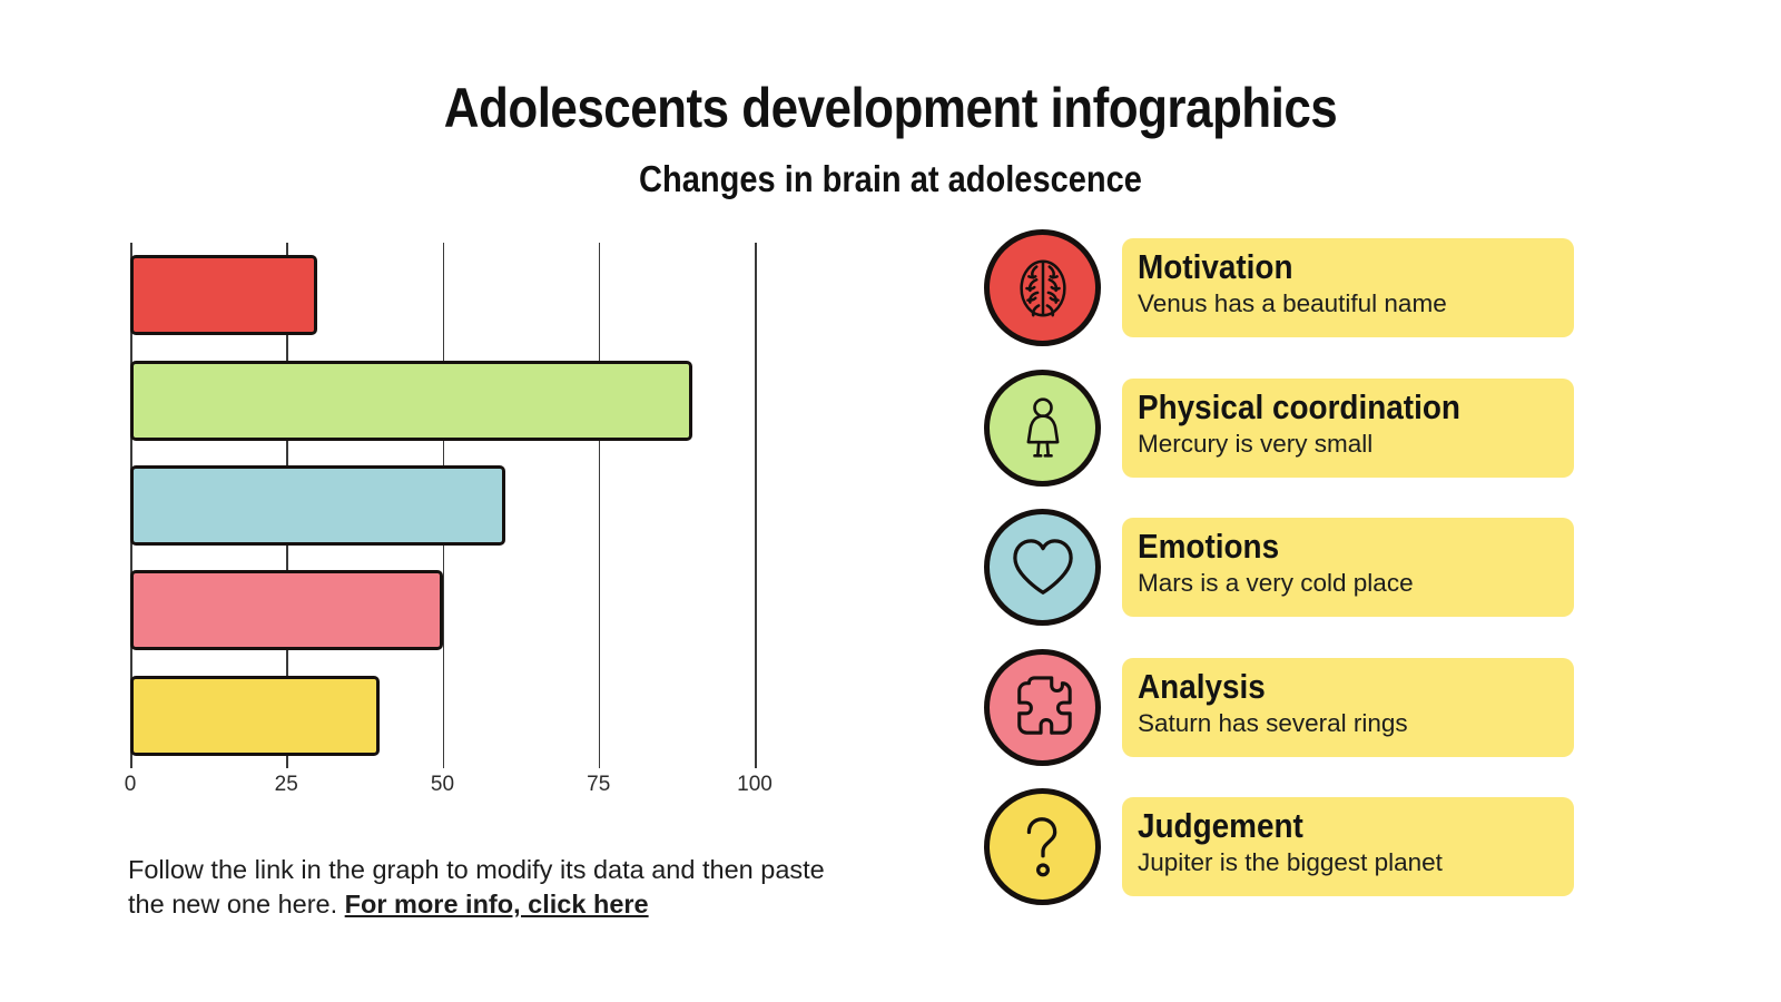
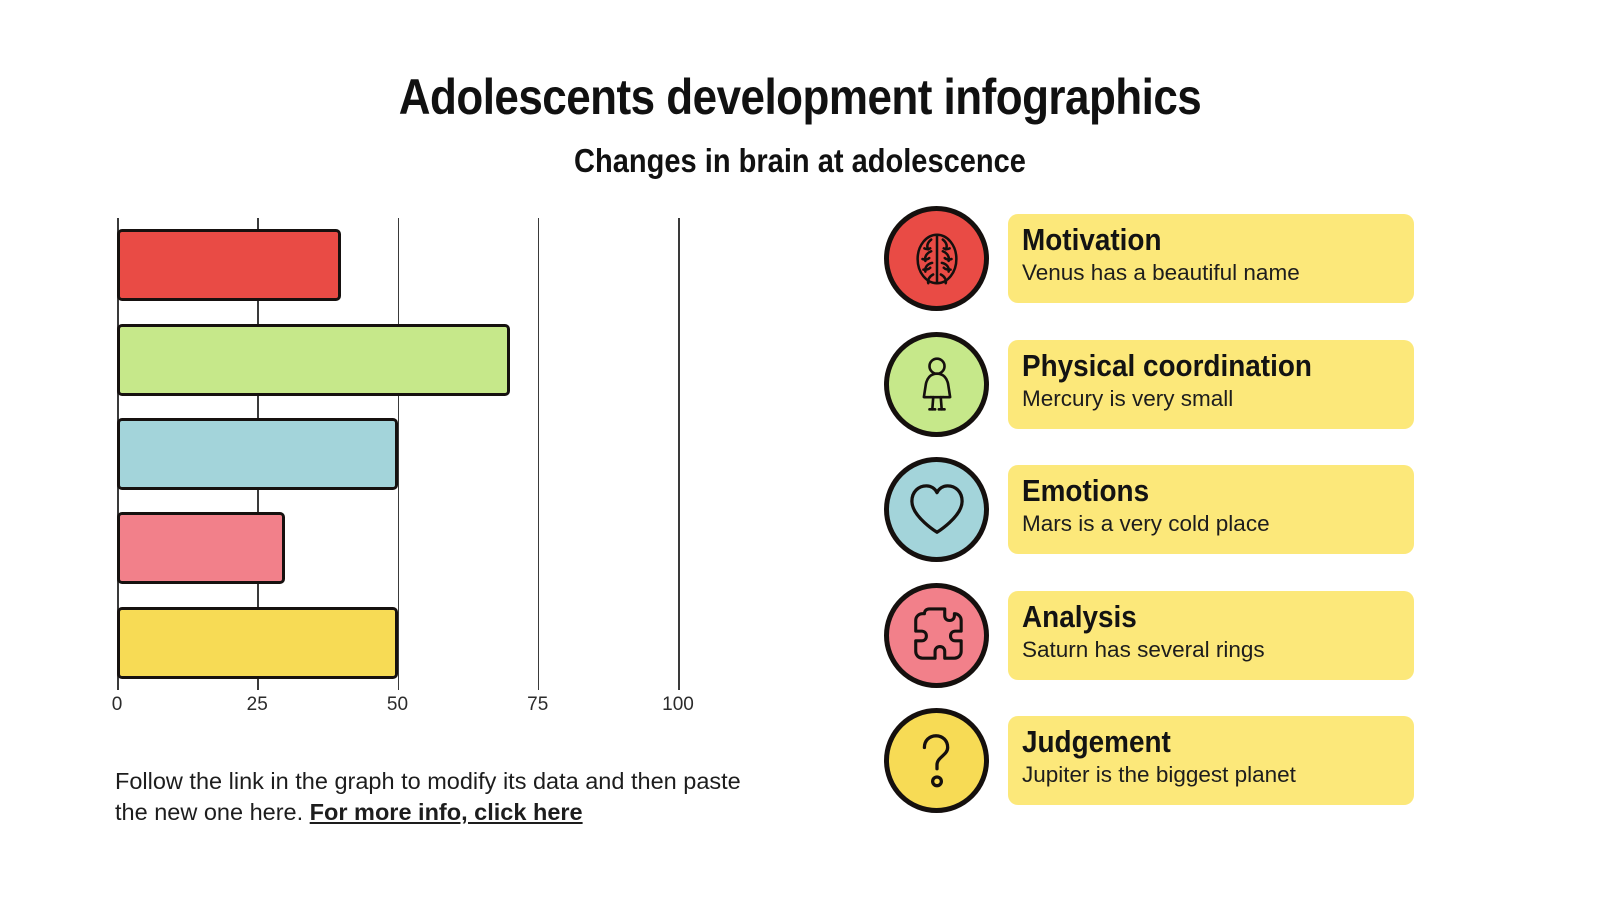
Motivation: 30 -> 40
Physical coordination: 90 -> 70
Emotions: 60 -> 50
Analysis: 50 -> 30
Judgement: 40 -> 50
